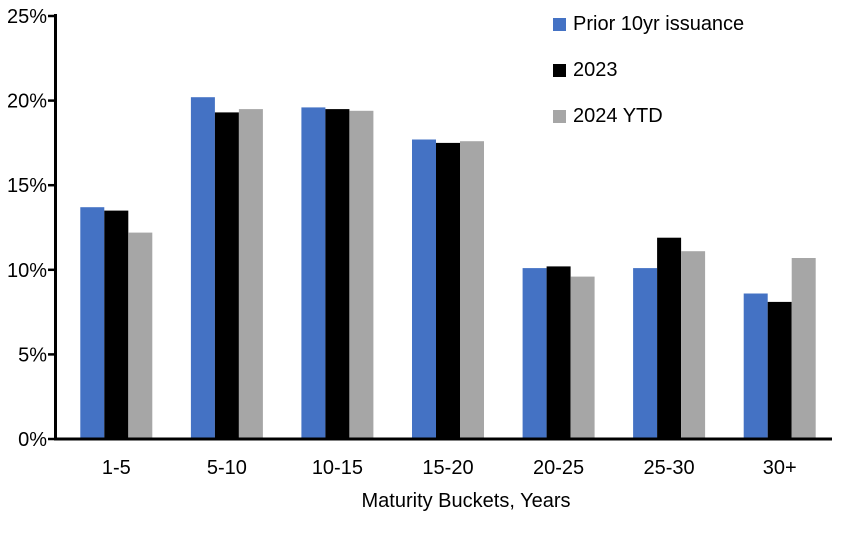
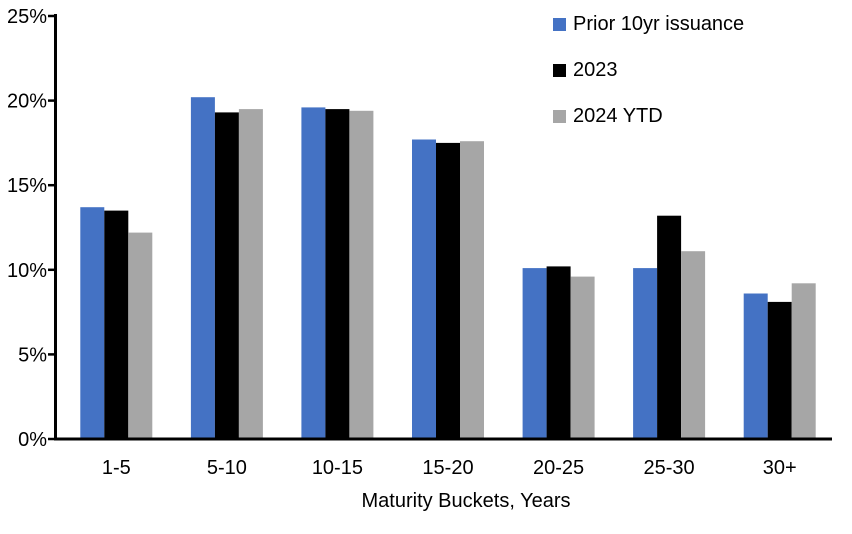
2023/25-30: 11.9% -> 13.2%
2024 YTD/30+: 10.7% -> 9.2%
